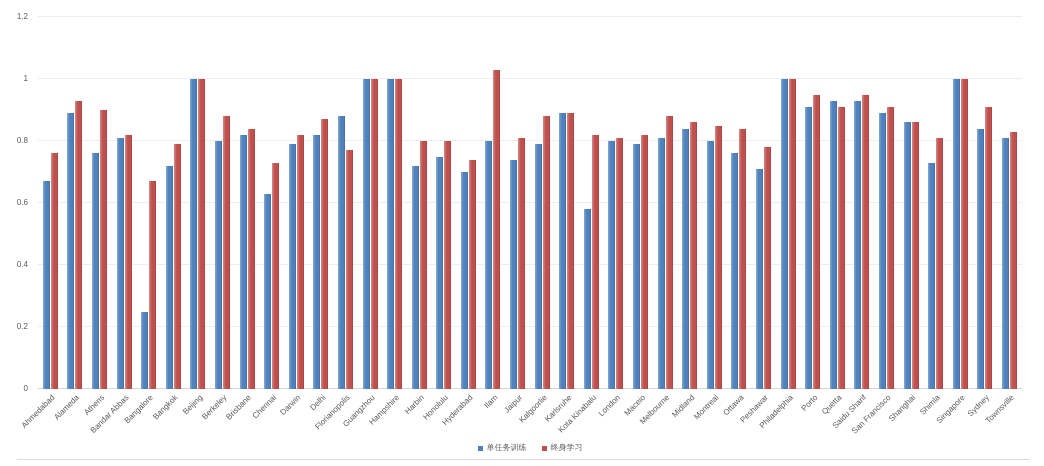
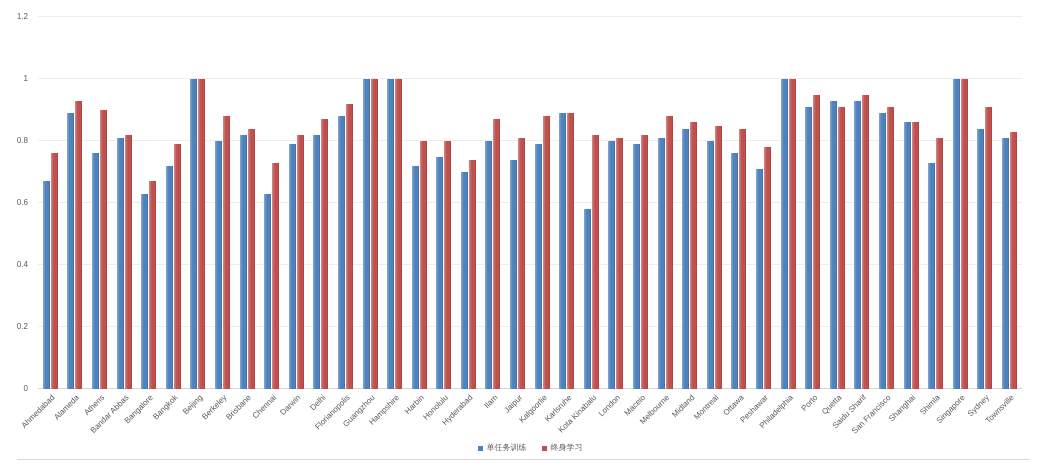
单任务训练/Bangalore: 0.25 -> 0.63
终身学习/Florianopolis: 0.77 -> 0.92
终身学习/Ilam: 1.03 -> 0.87
